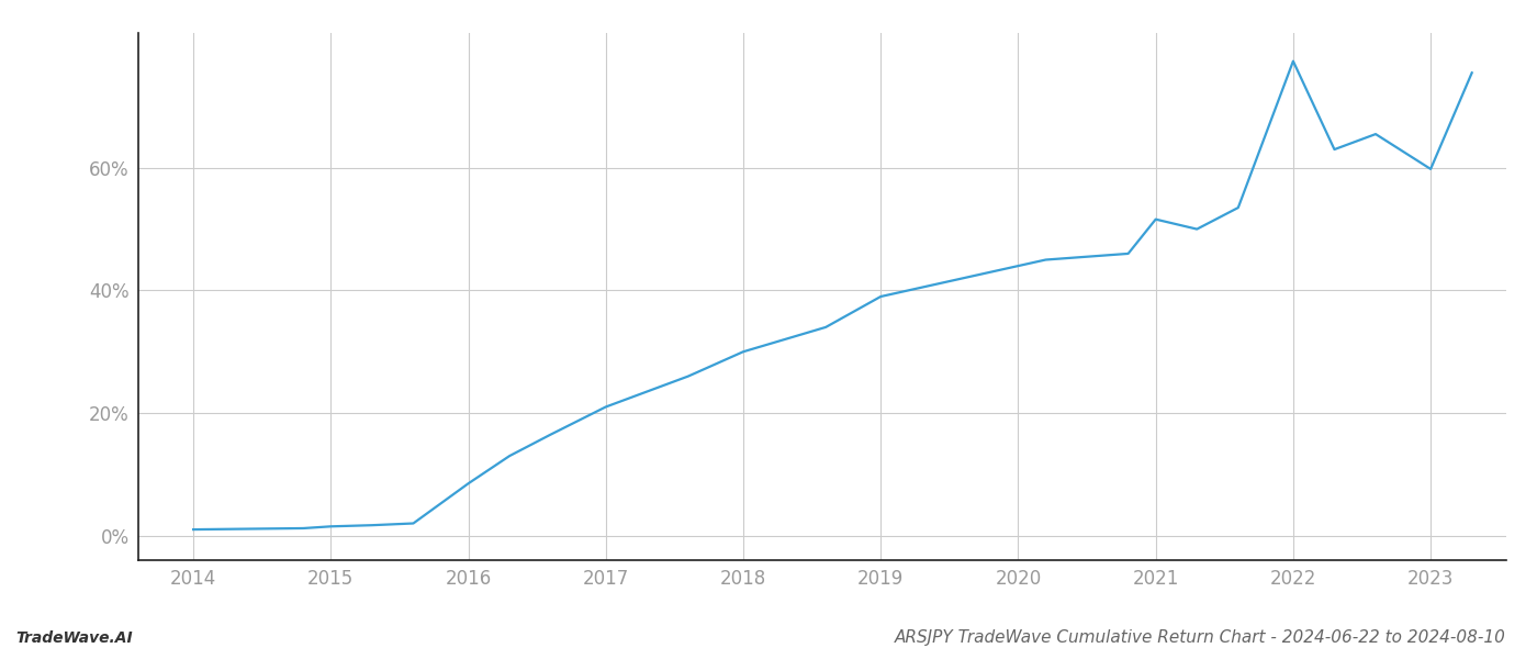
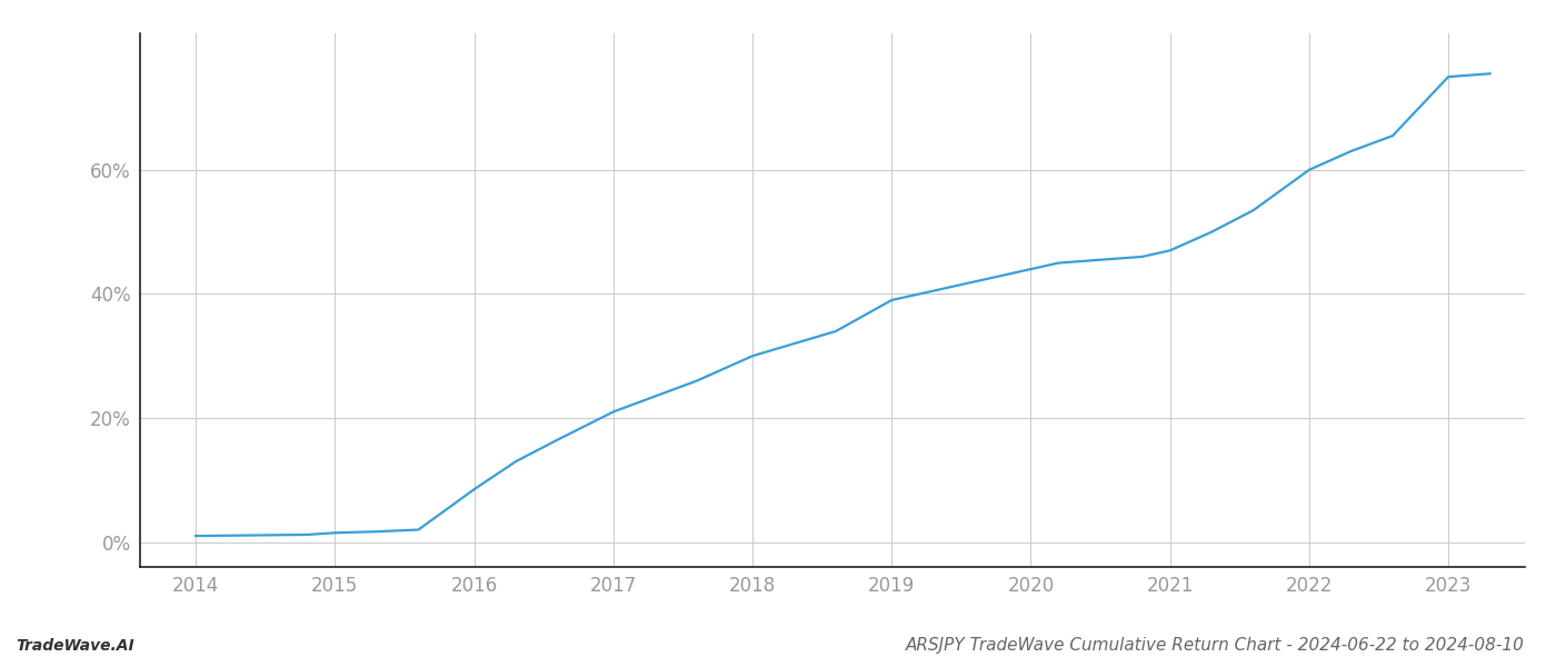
2021: 51.6% -> 47.0%
2022: 77.4% -> 60.0%
2023: 59.8% -> 75.0%
